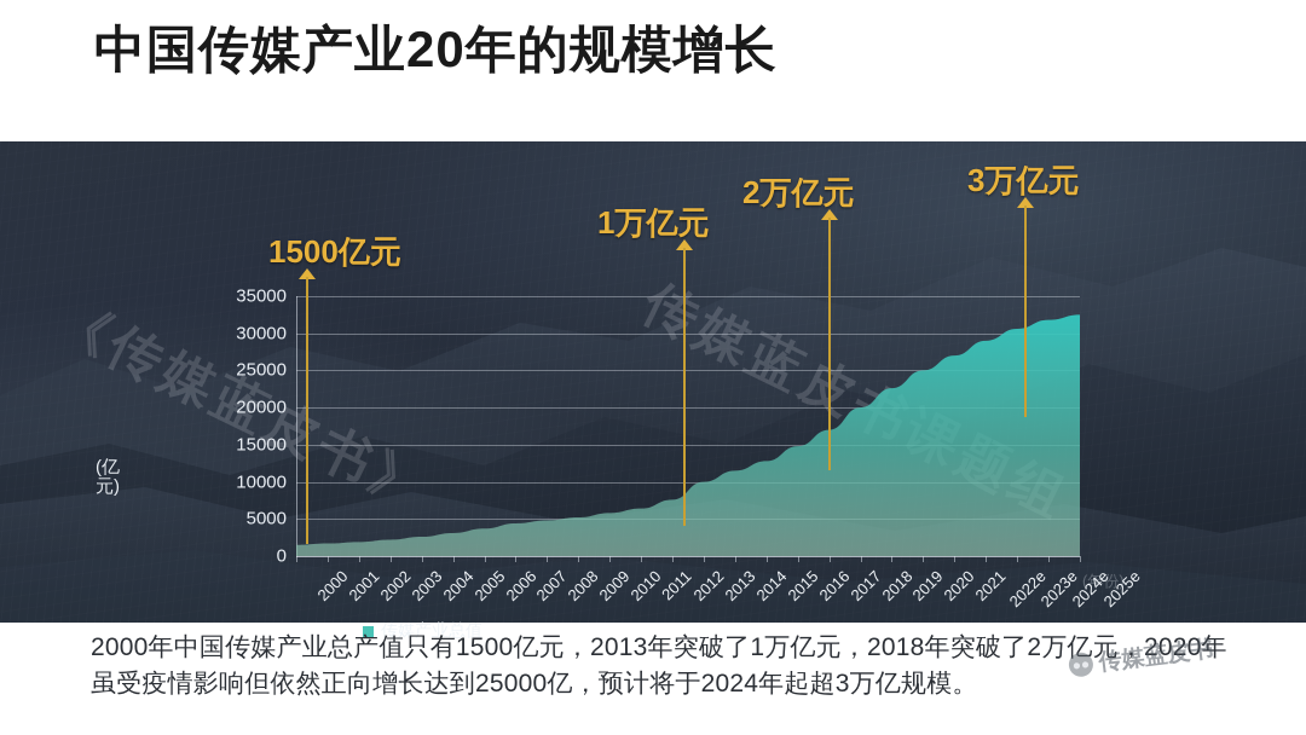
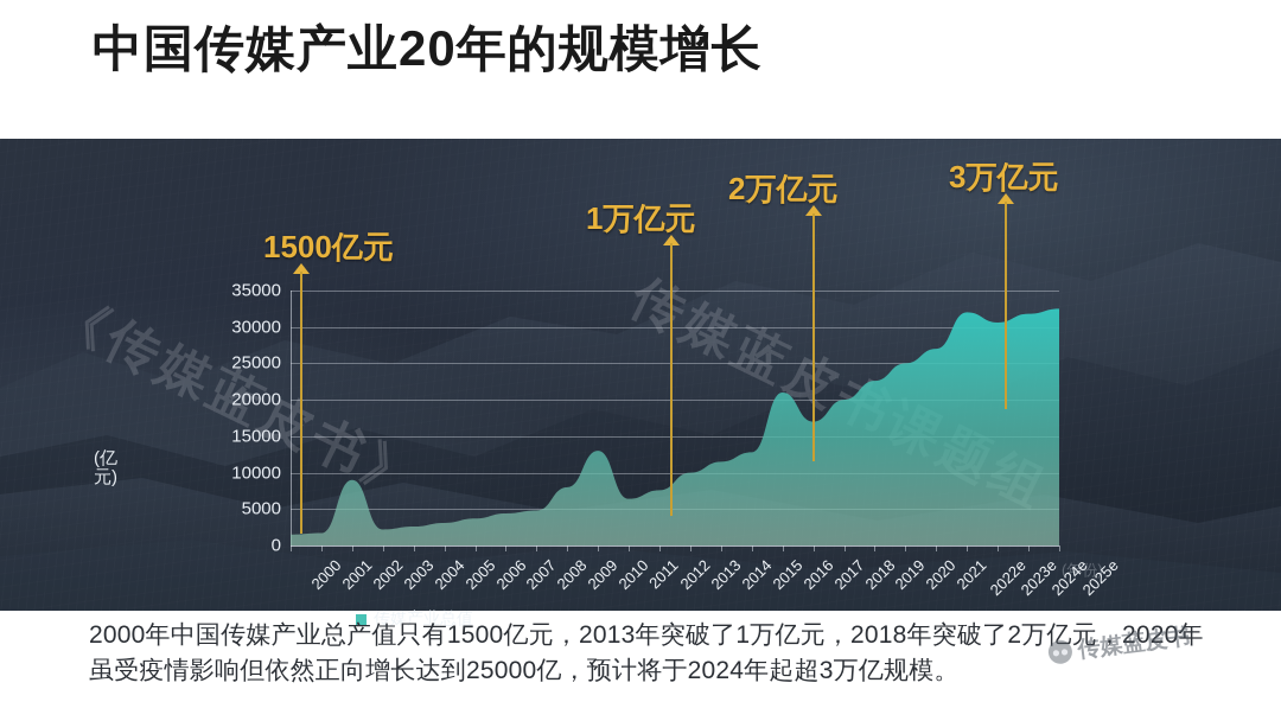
2002: 2000 -> 9000
2009: 5000 -> 8000
2010: 6000 -> 13000
2016: 15000 -> 21000
2022e: 29000 -> 32000
